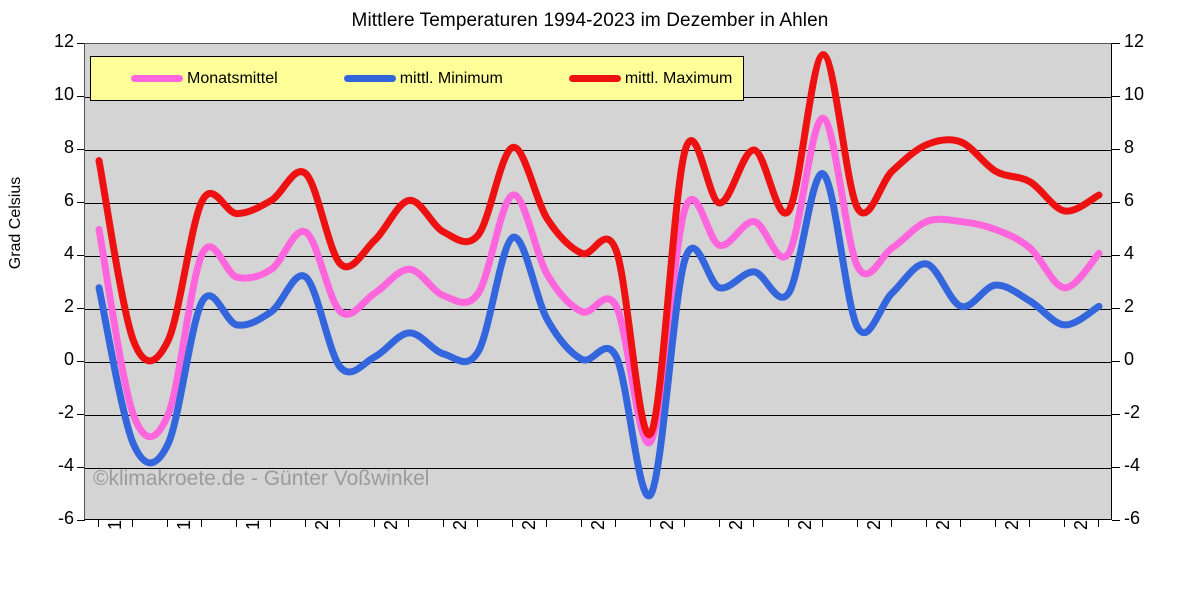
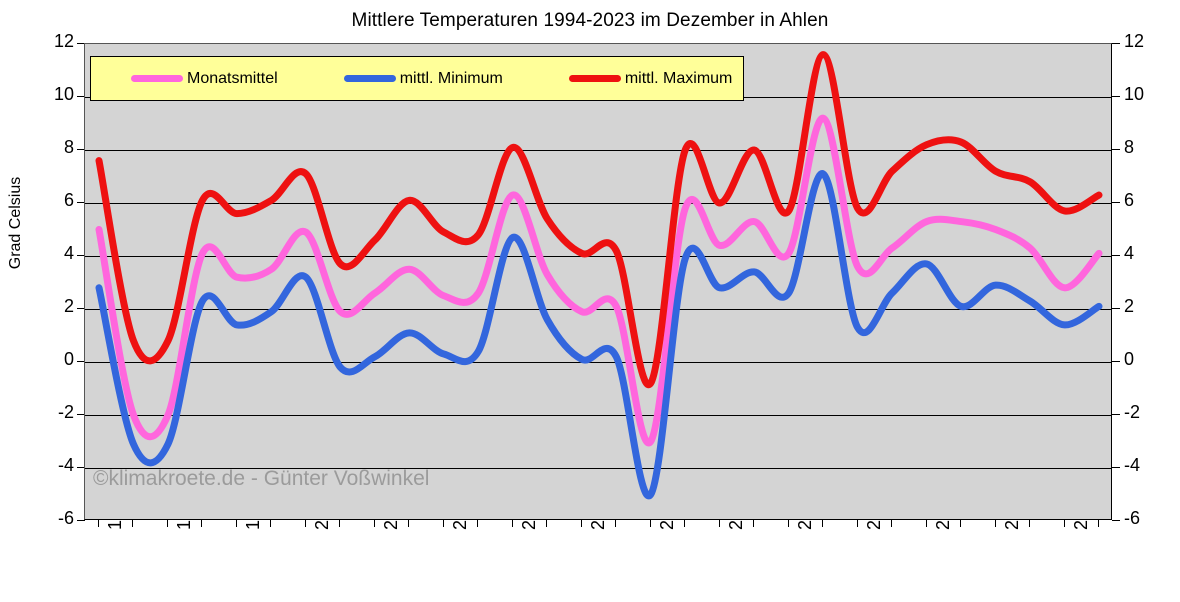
mittl. Maximum/2010: -2.7 -> -0.8
